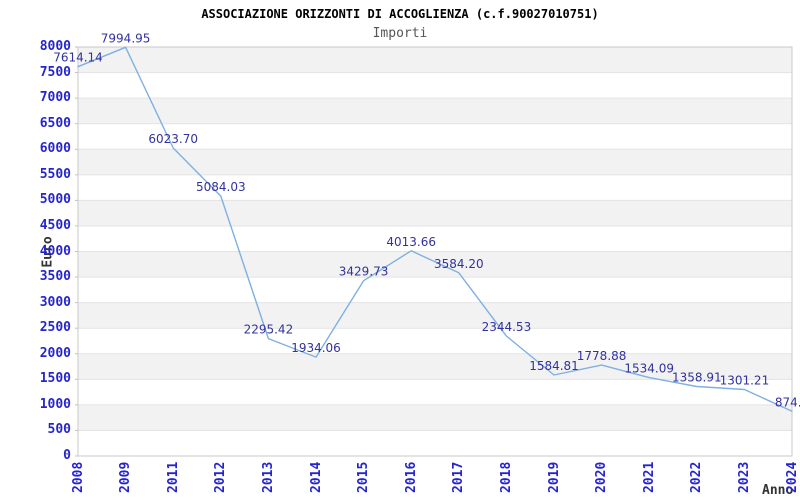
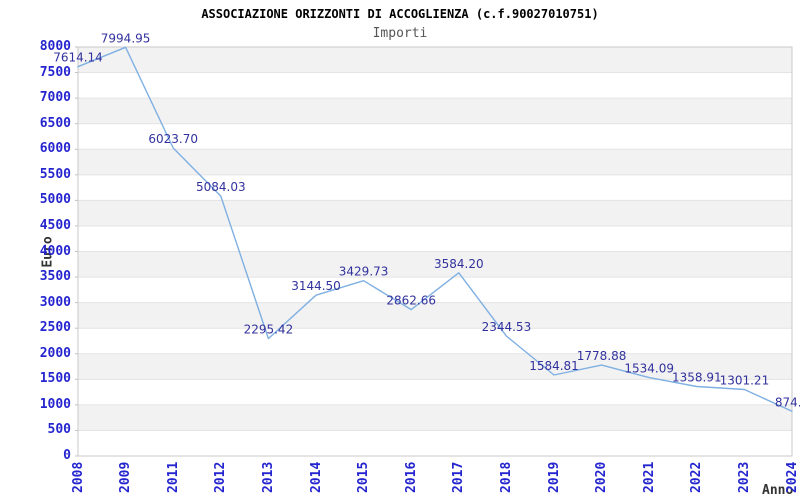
2014: 1934.06 -> 3144.50
2016: 4013.66 -> 2862.66
